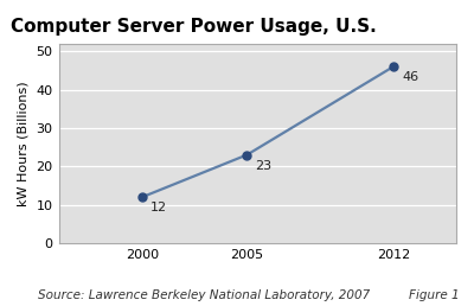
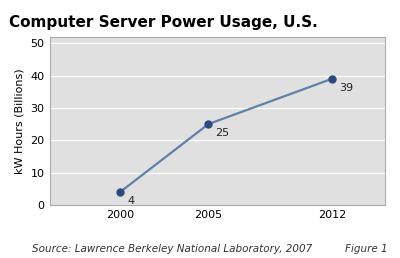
2000: 12 -> 4
2005: 23 -> 25
2012: 46 -> 39
